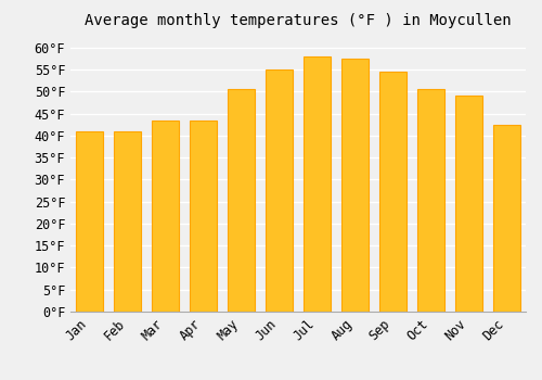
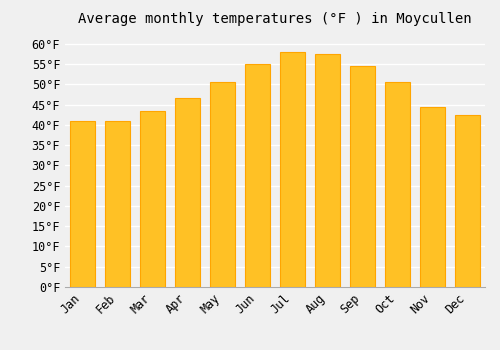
Apr: 43.5°F -> 46.5°F
Nov: 49.0°F -> 44.5°F
